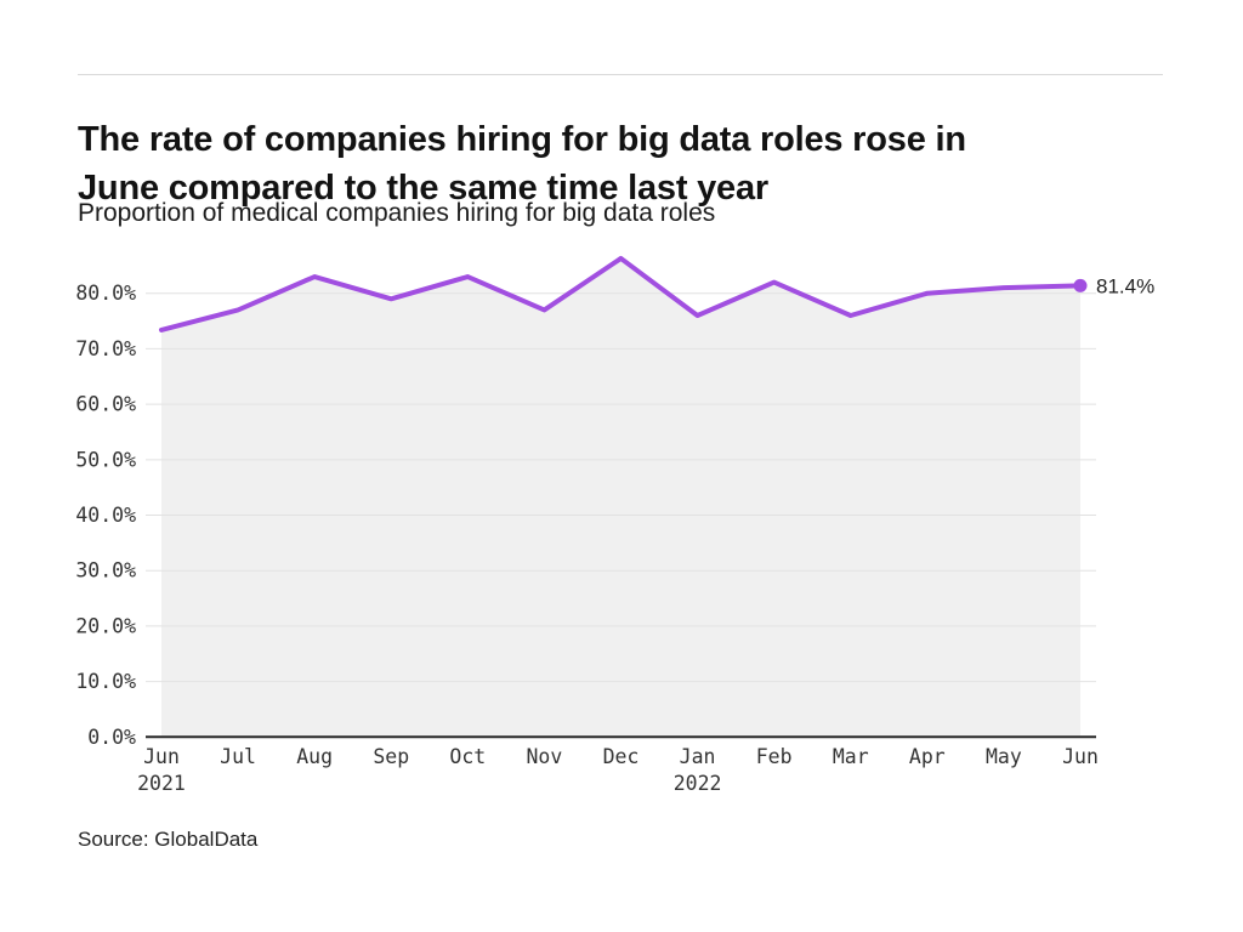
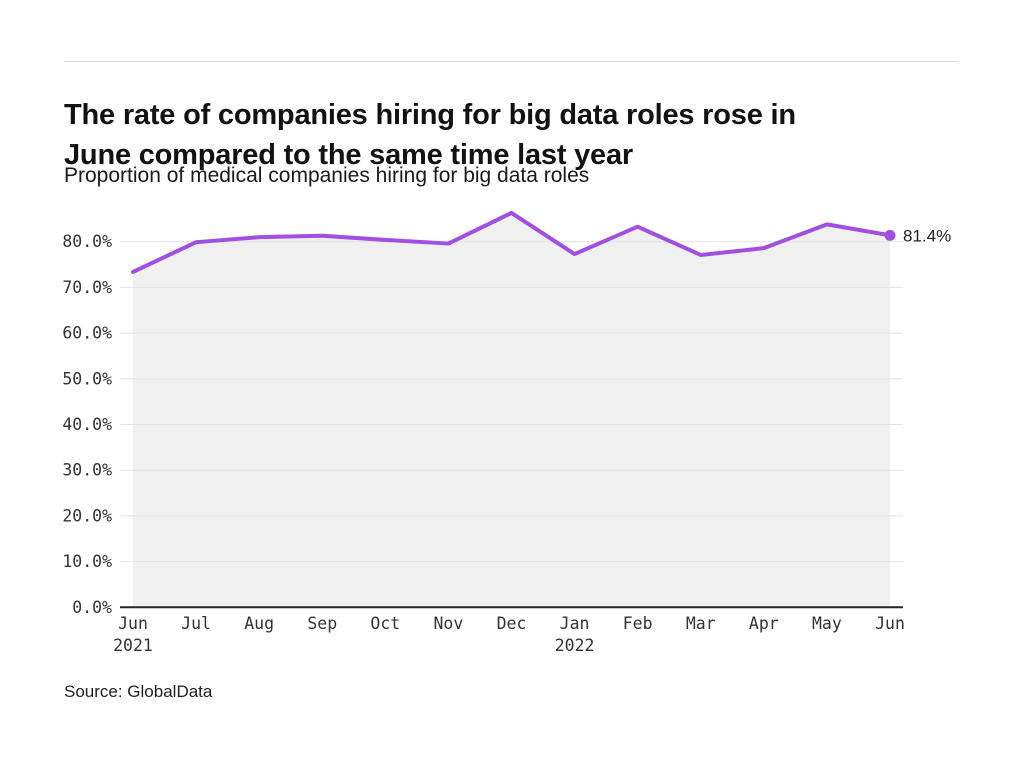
Jul: 77% -> 80%
Aug: 83% -> 81%
Sep: 79% -> 81%
Oct: 83% -> 80%
Nov: 77% -> 80%
Jan 2022: 76% -> 77%
Feb: 82% -> 83%
Mar: 76% -> 77%
Apr: 80% -> 79%
May: 81% -> 84%
